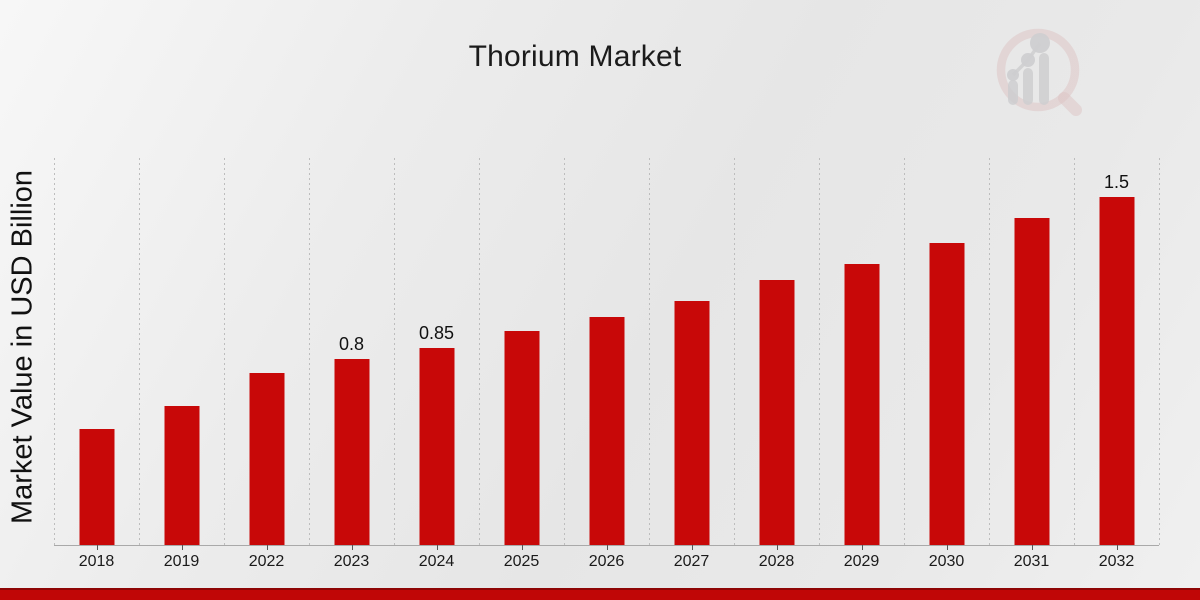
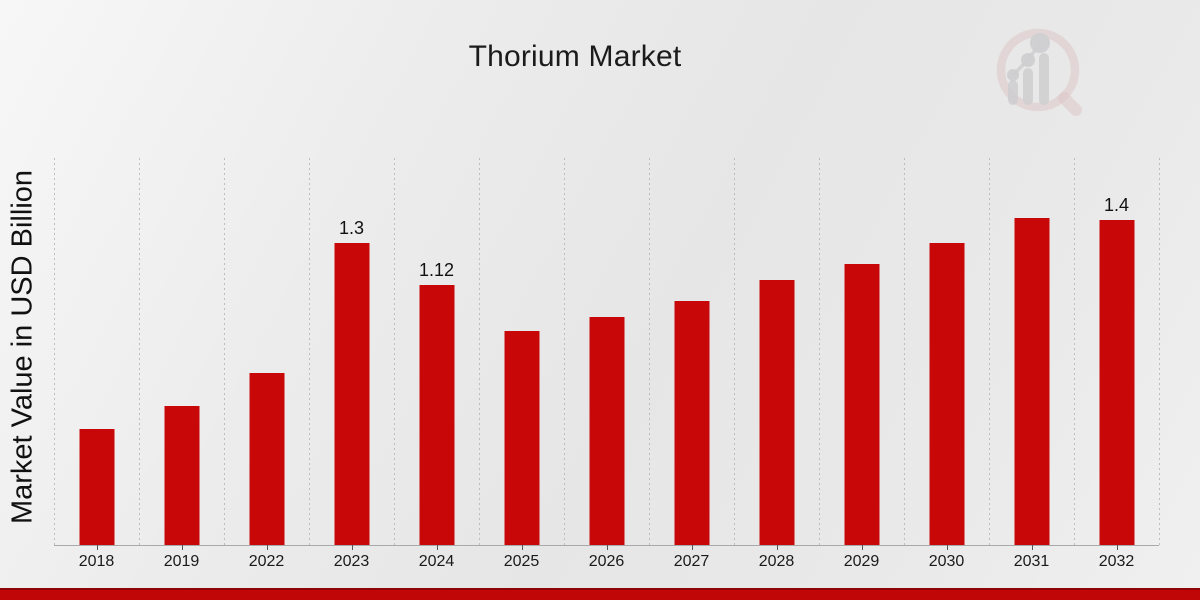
2023: 0.8 -> 1.3
2024: 0.85 -> 1.12
2032: 1.5 -> 1.4
